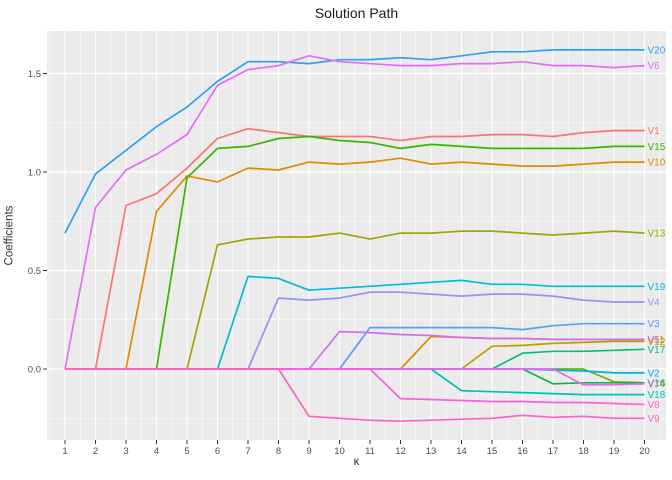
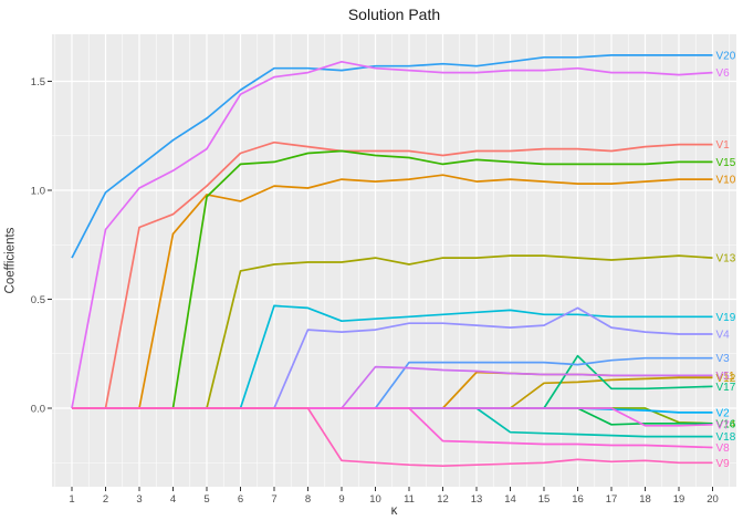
V17/16: 0.08 -> 0.24
V4/16: 0.38 -> 0.46
